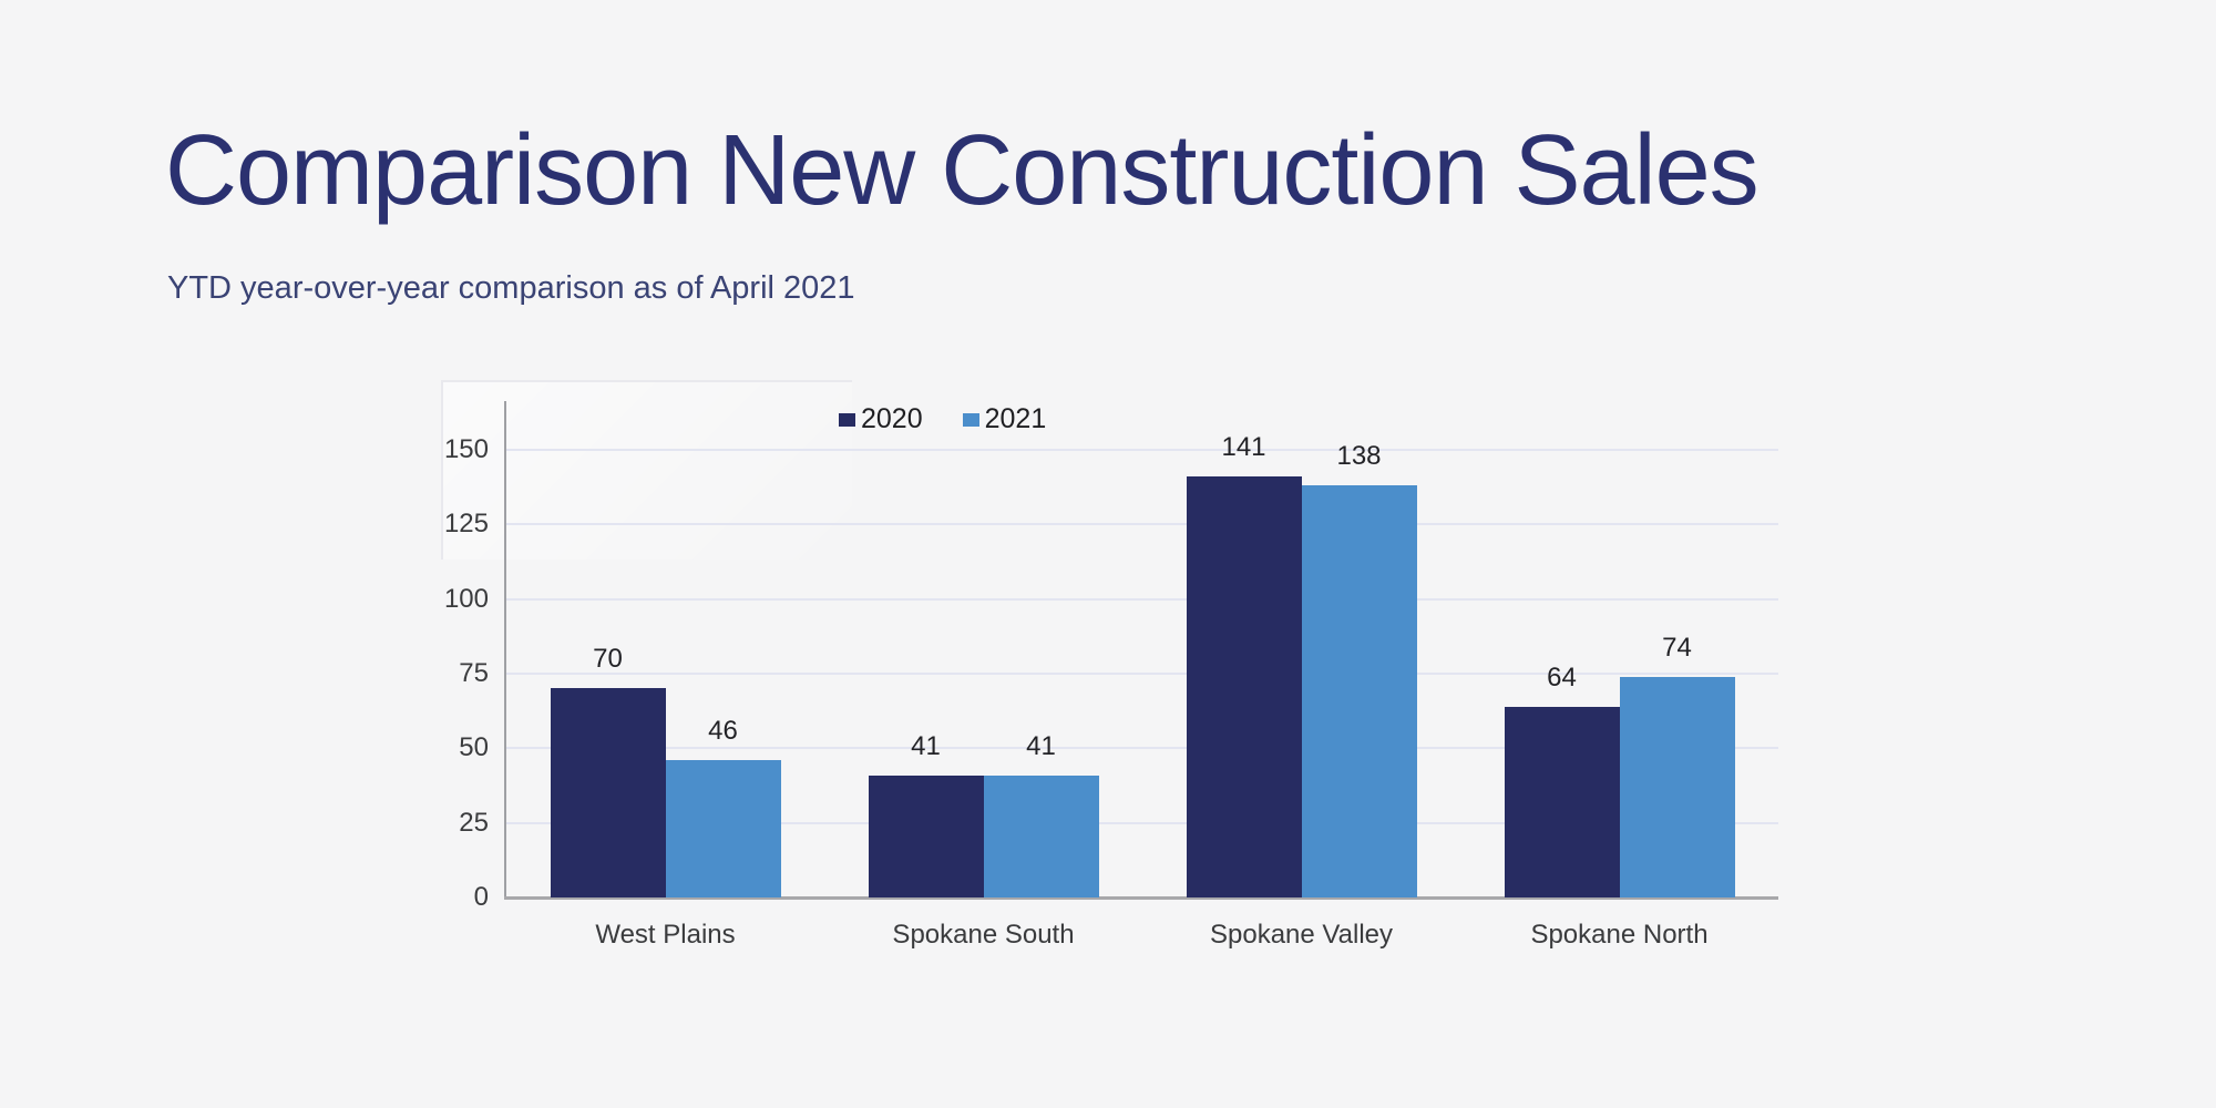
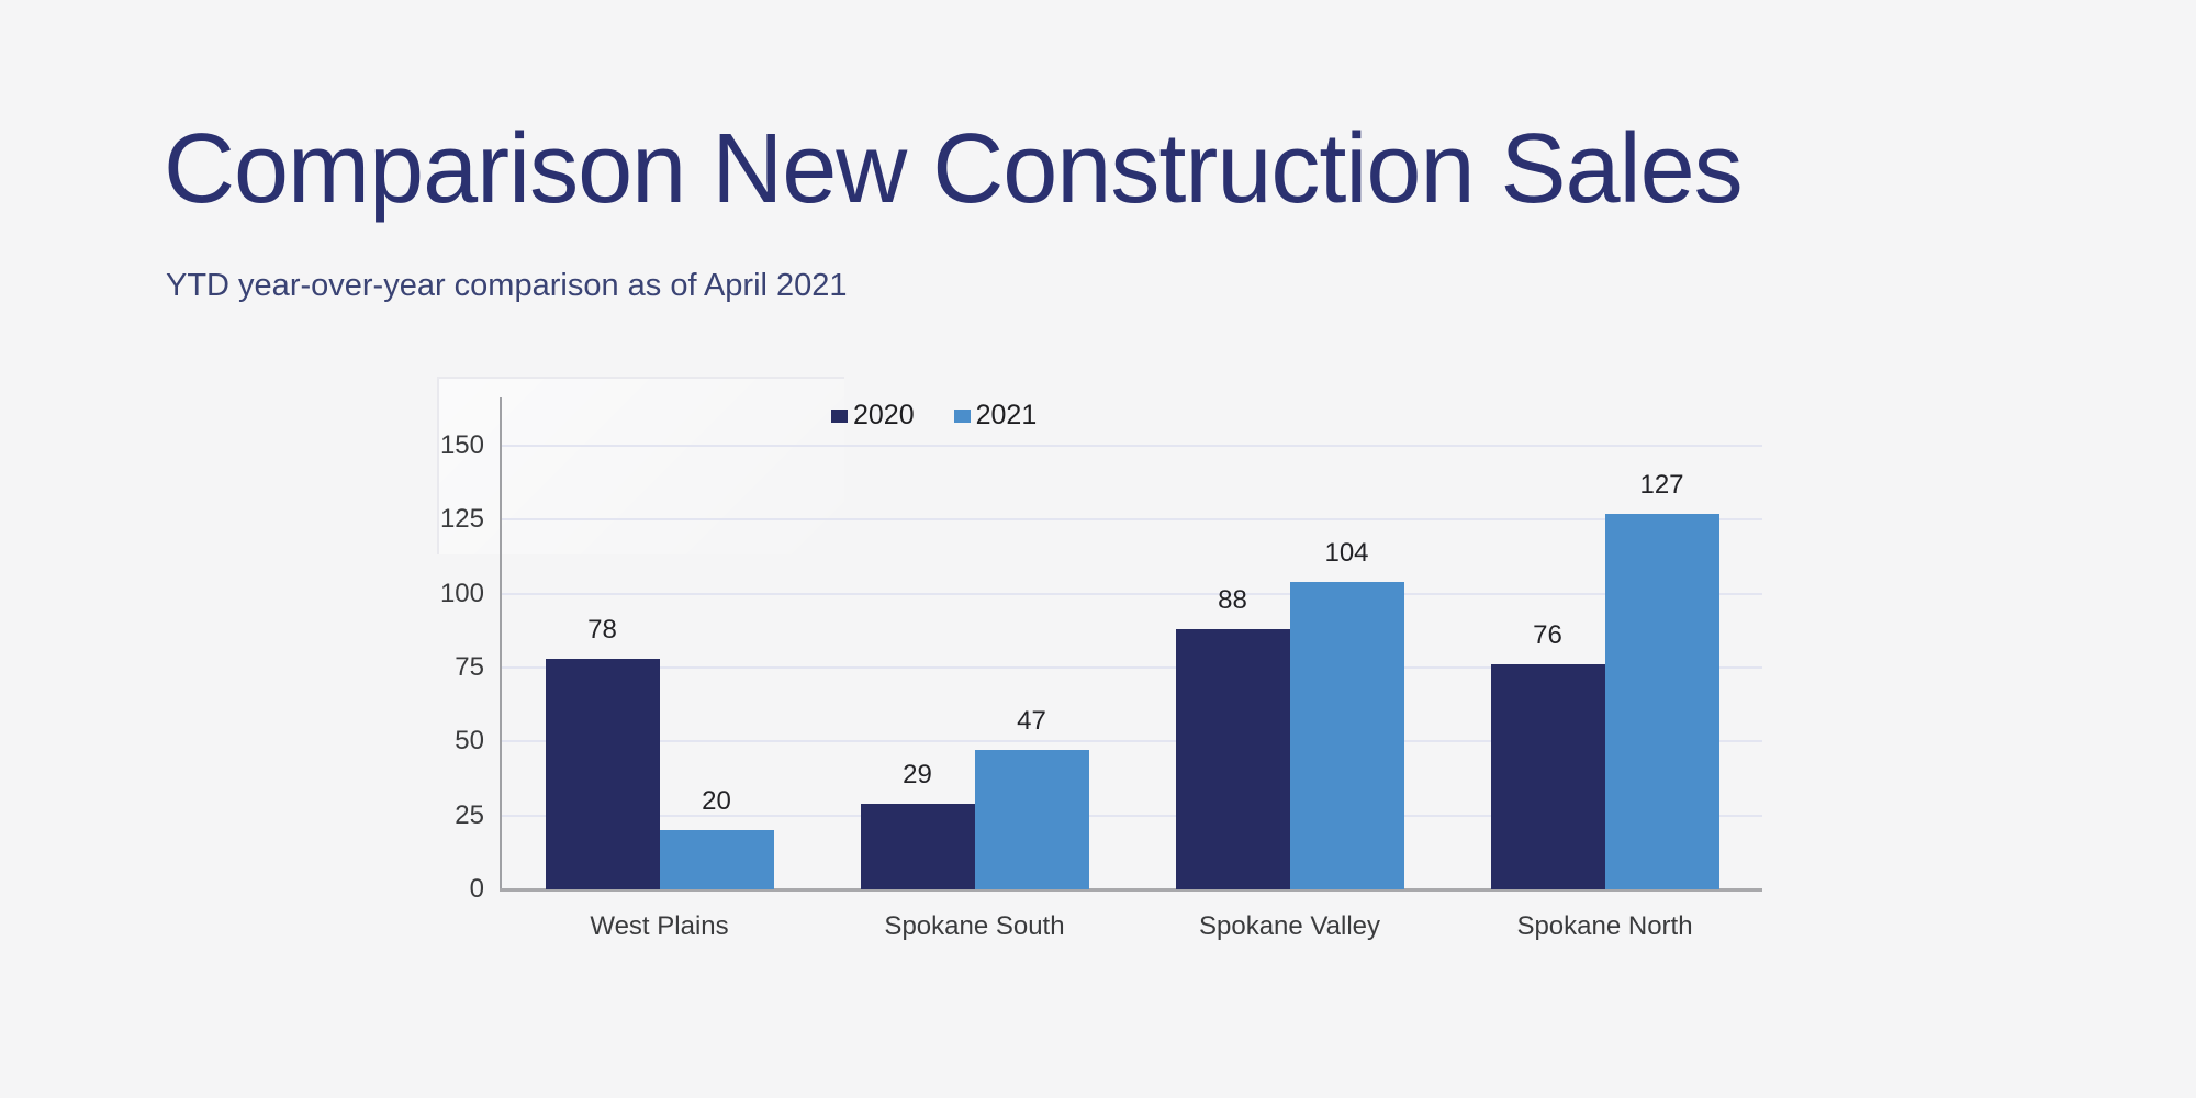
2020/West Plains: 70 -> 78
2021/West Plains: 46 -> 20
2020/Spokane South: 41 -> 29
2021/Spokane South: 41 -> 47
2020/Spokane Valley: 141 -> 88
2021/Spokane Valley: 138 -> 104
2020/Spokane North: 64 -> 76
2021/Spokane North: 74 -> 127
